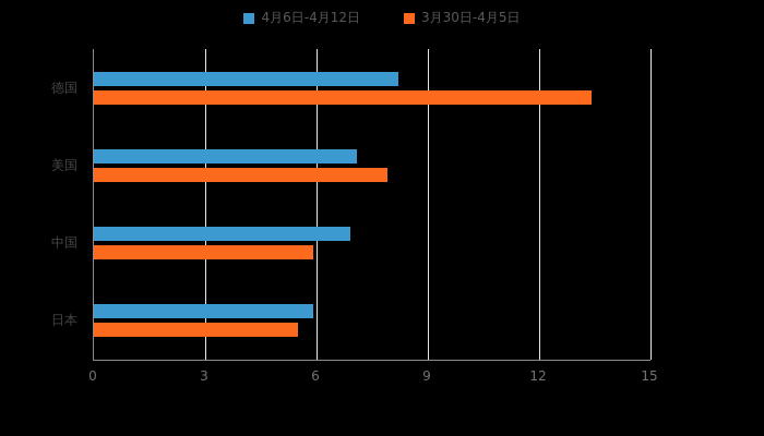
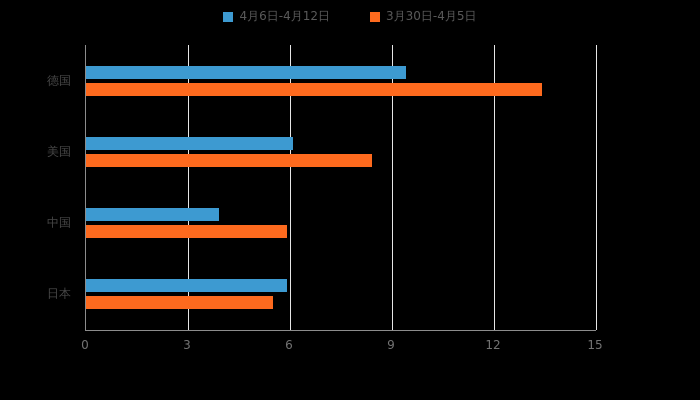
4月6日-4月12日/德国: 8.2 -> 9.4
4月6日-4月12日/美国: 7.1 -> 6.1
3月30日-4月5日/美国: 7.9 -> 8.4
4月6日-4月12日/中国: 6.9 -> 3.9
